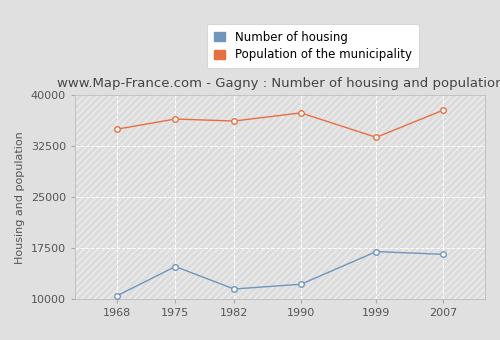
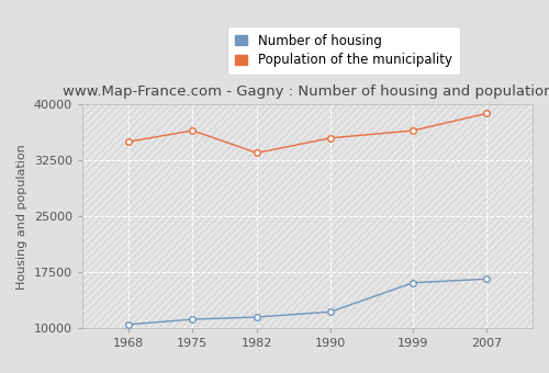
Number of housing/1975: 14800 -> 11200
Population of the municipality/1982: 36200 -> 33500
Population of the municipality/1990: 37400 -> 35500
Number of housing/1999: 17000 -> 16100
Population of the municipality/1999: 33800 -> 36500
Population of the municipality/2007: 37800 -> 38800
